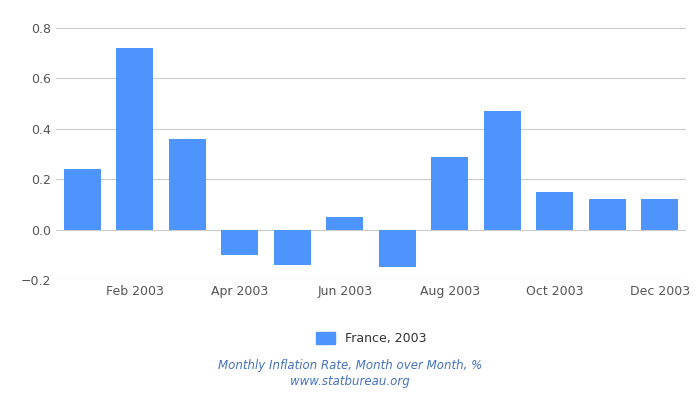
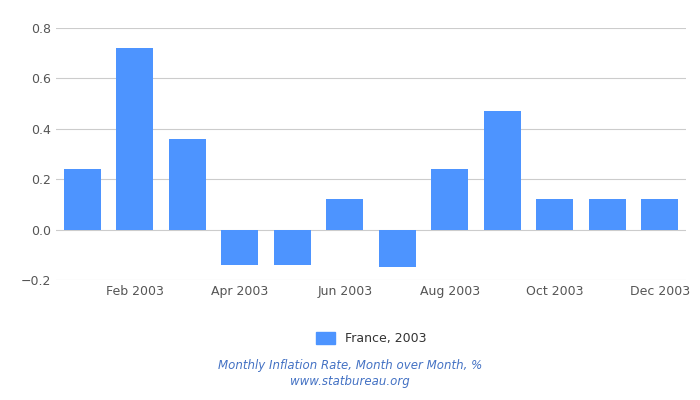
Apr 2003: -0.10 -> -0.14
Jun 2003: 0.05 -> 0.12
Aug 2003: 0.29 -> 0.24
Oct 2003: 0.15 -> 0.12
